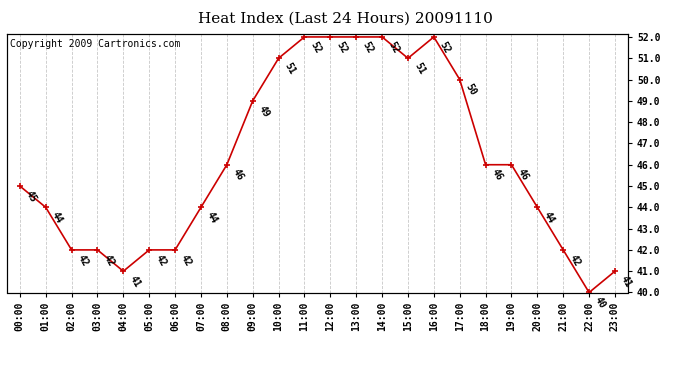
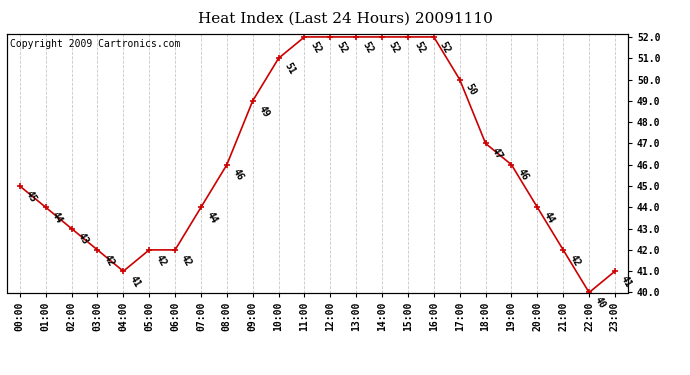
02:00: 42 -> 43
15:00: 51 -> 52
18:00: 46 -> 47
